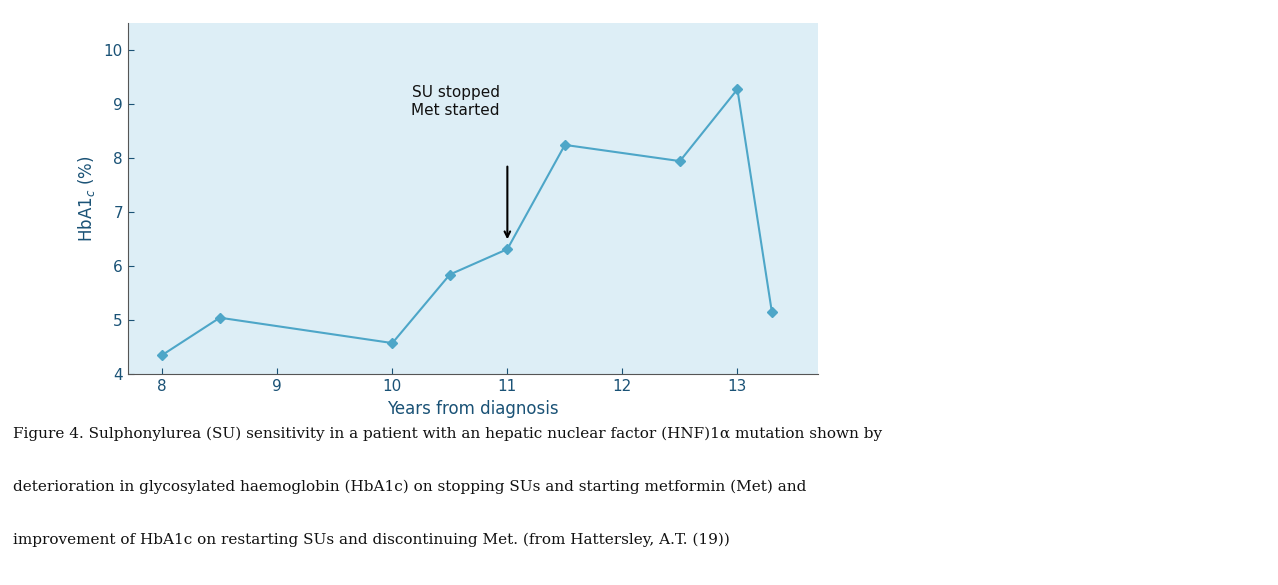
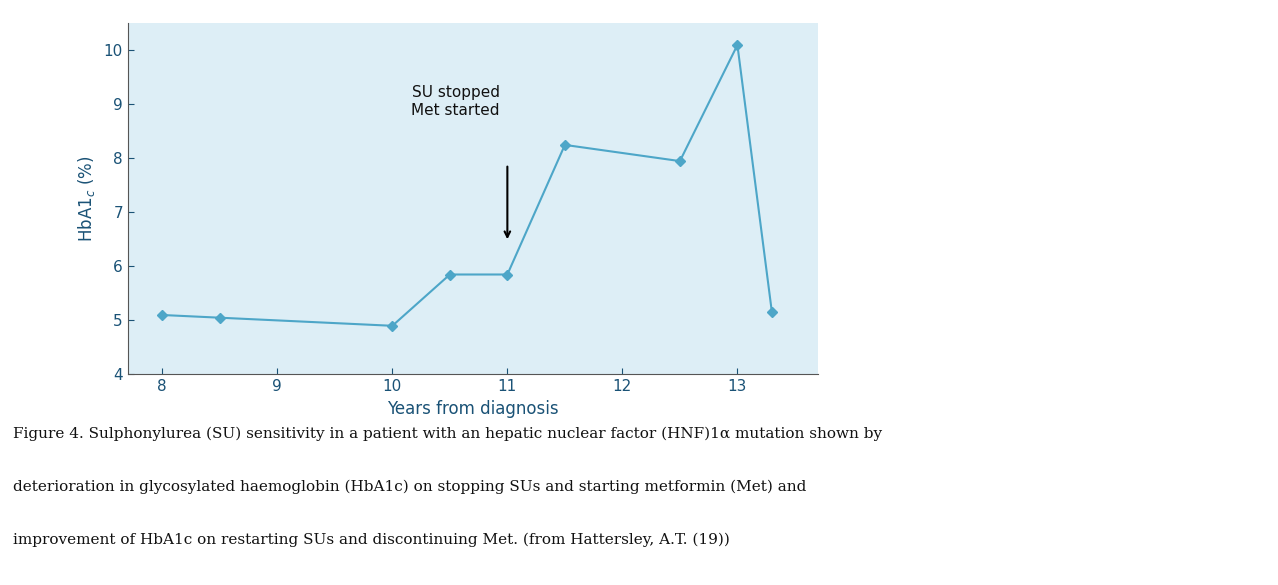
8: 4.36 -> 5.10
10: 4.58 -> 4.90
11: 6.32 -> 5.85
13: 9.28 -> 10.10
